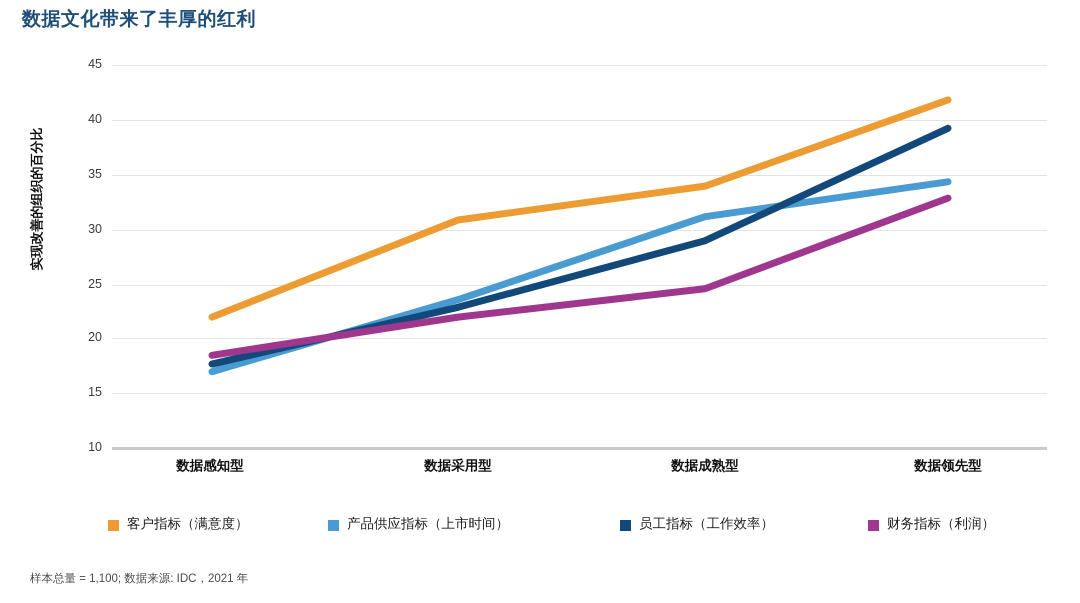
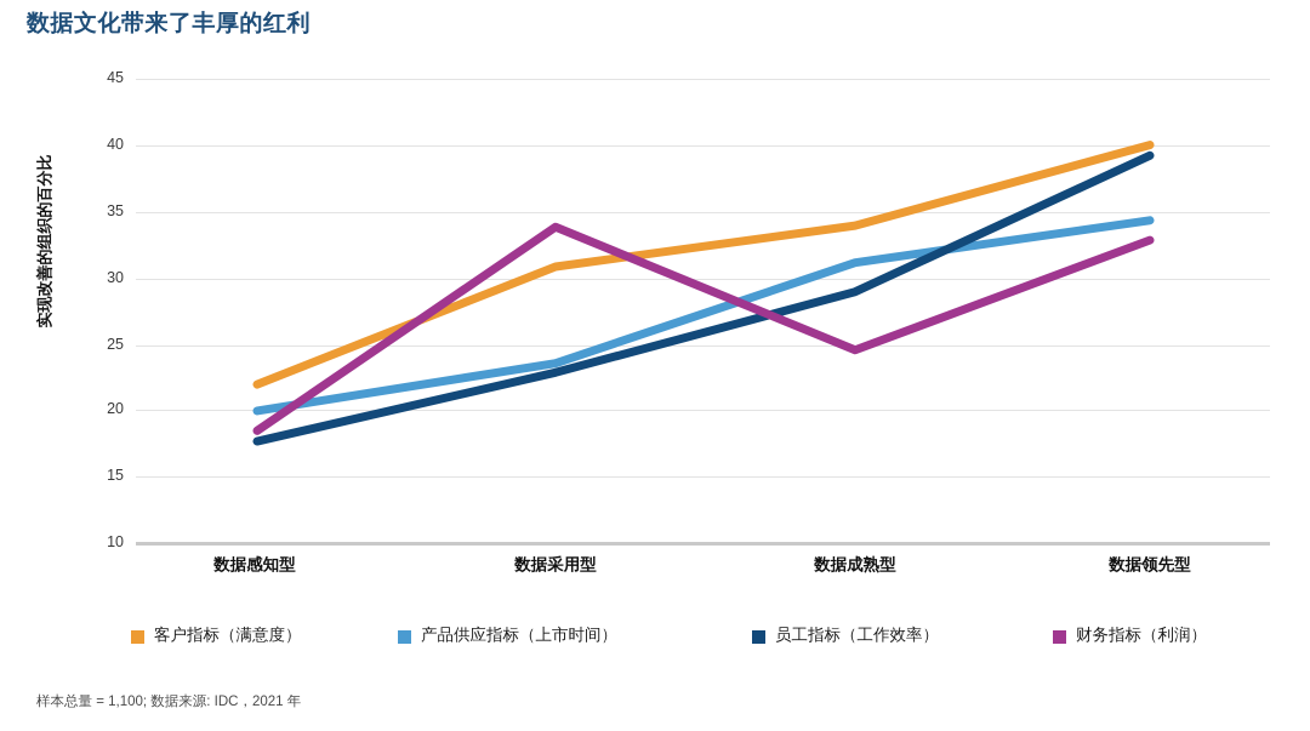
产品供应指标（上市时间）/数据感知型: 16.9 -> 19.9
财务指标（利润）/数据采用型: 21.9 -> 33.8
客户指标（满意度）/数据领先型: 41.8 -> 40.0
